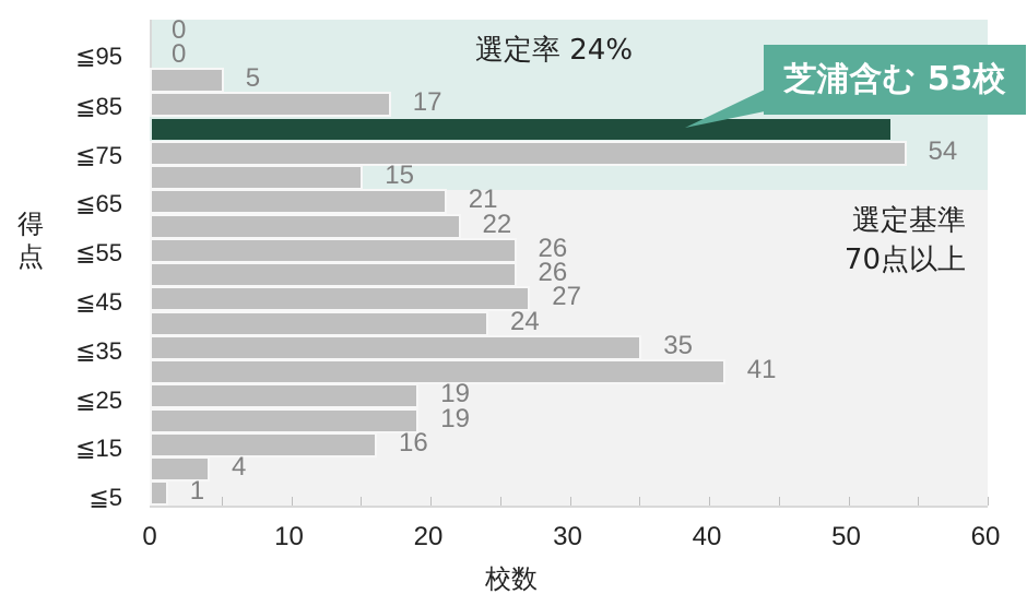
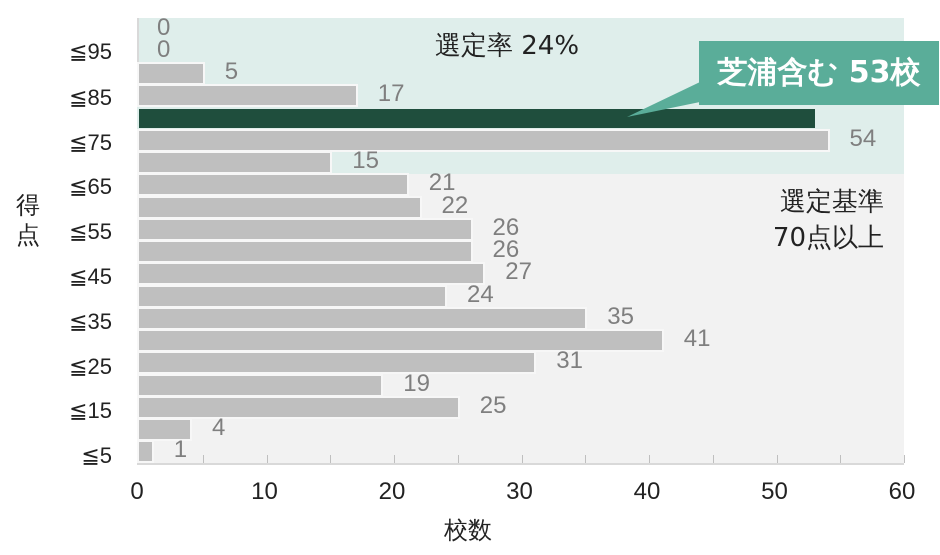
≦25: 19 -> 31
≦15: 16 -> 25
